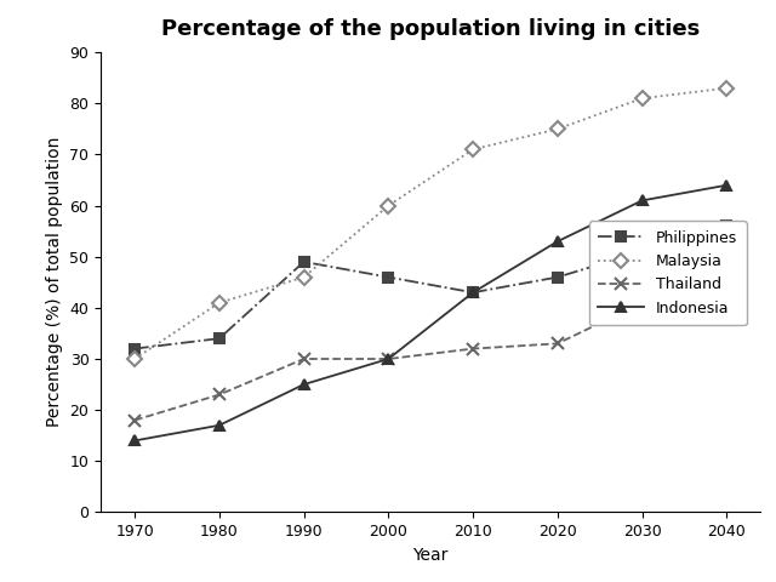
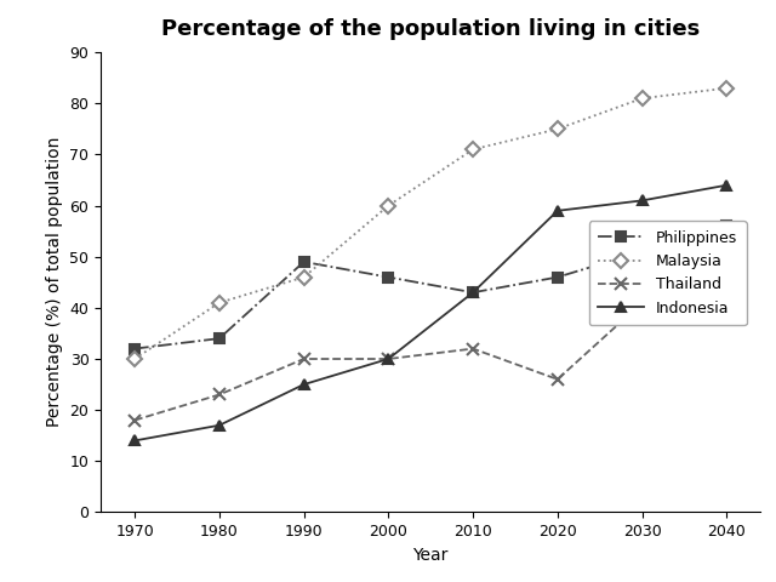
Thailand/2020: 33 -> 26
Indonesia/2020: 53 -> 59
